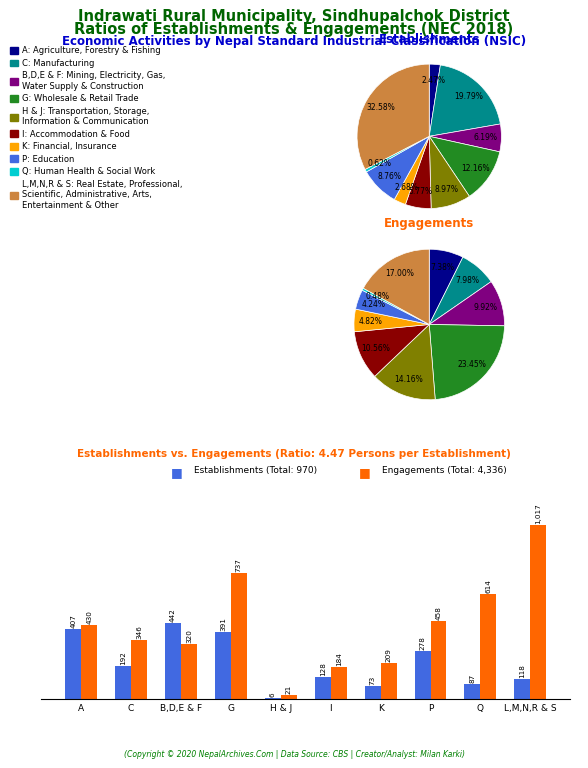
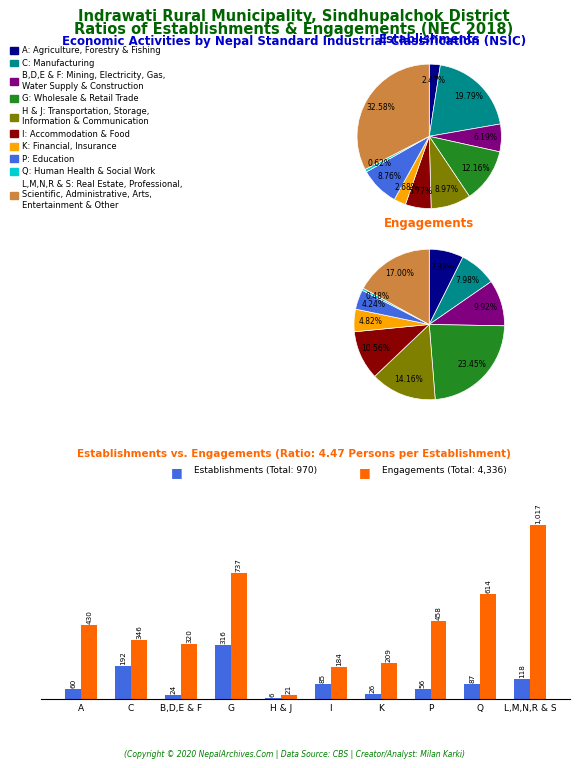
P: Education/A: 407 -> 60
P: Education/B,D,E & F: 442 -> 24
P: Education/G: 391 -> 316
P: Education/I: 128 -> 85
P: Education/K: 73 -> 26
P: Education/P: 278 -> 56
